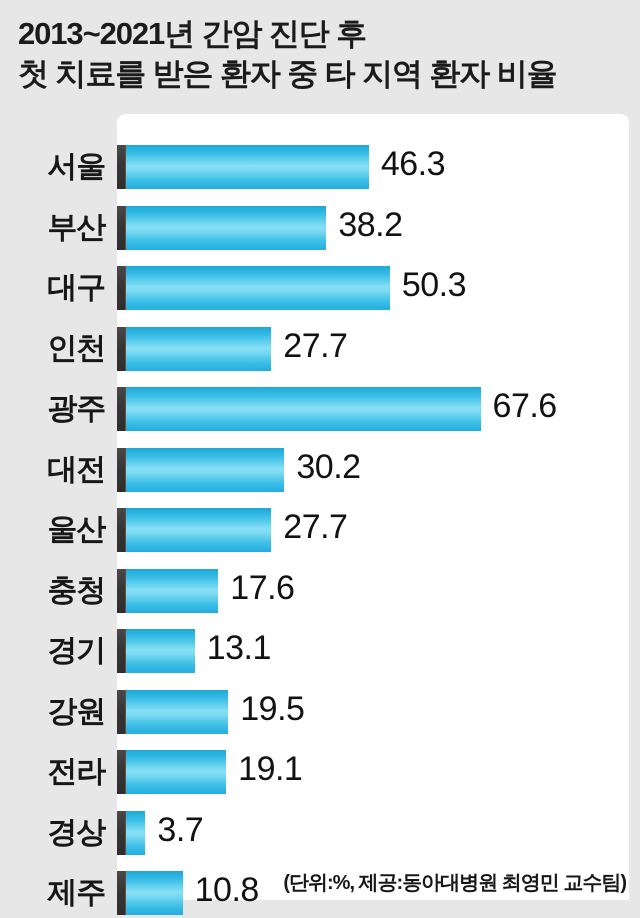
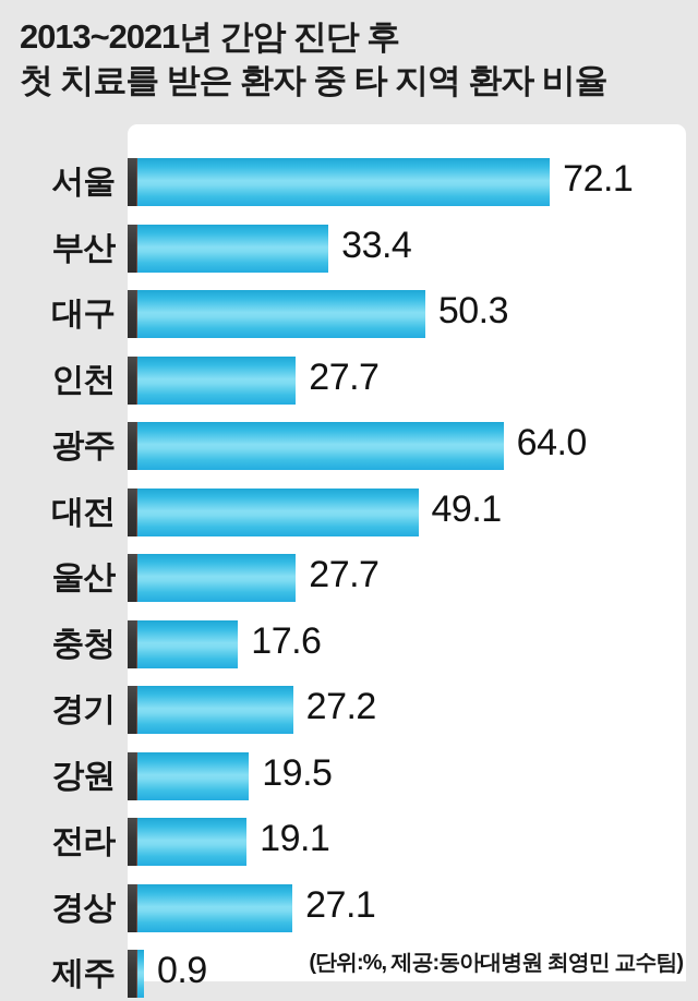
서울: 46.3 -> 72.1
부산: 38.2 -> 33.4
광주: 67.6 -> 64.0
대전: 30.2 -> 49.1
경기: 13.1 -> 27.2
경상: 3.7 -> 27.1
제주: 10.8 -> 0.9
